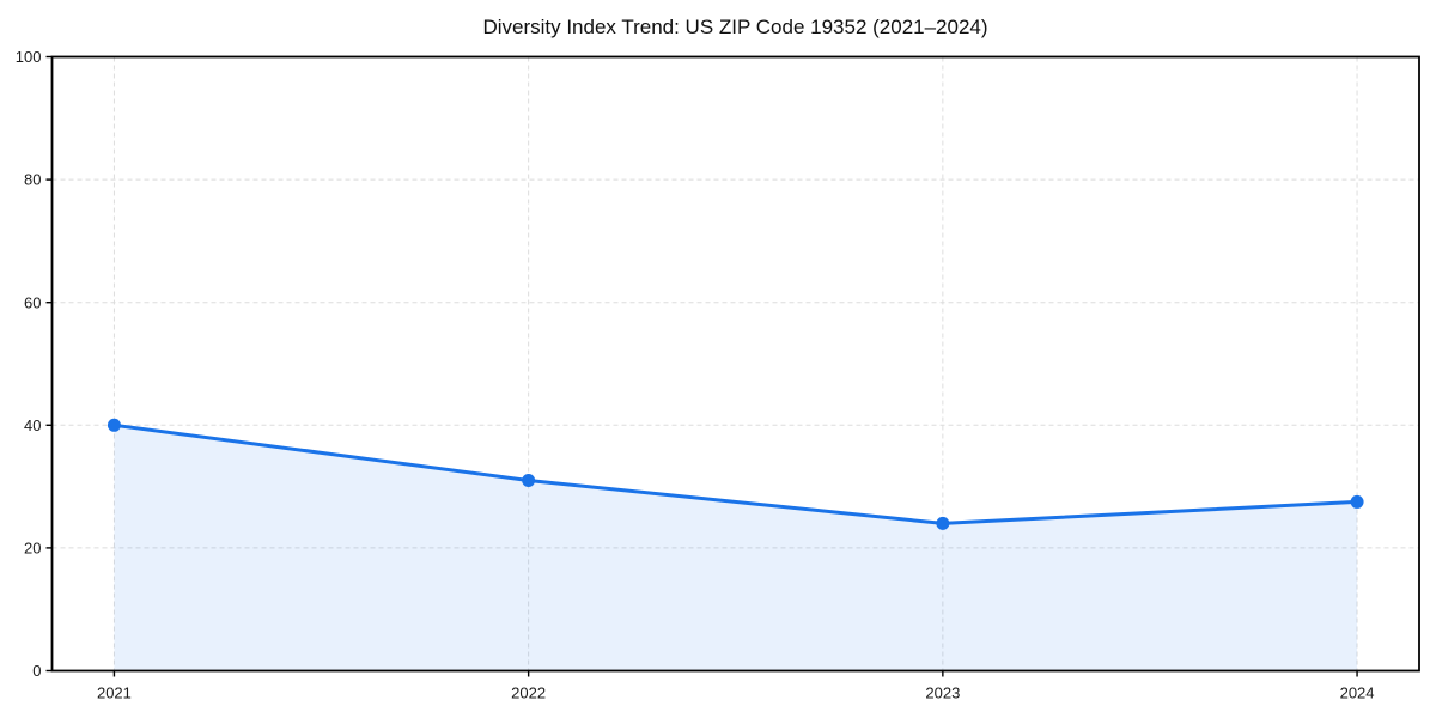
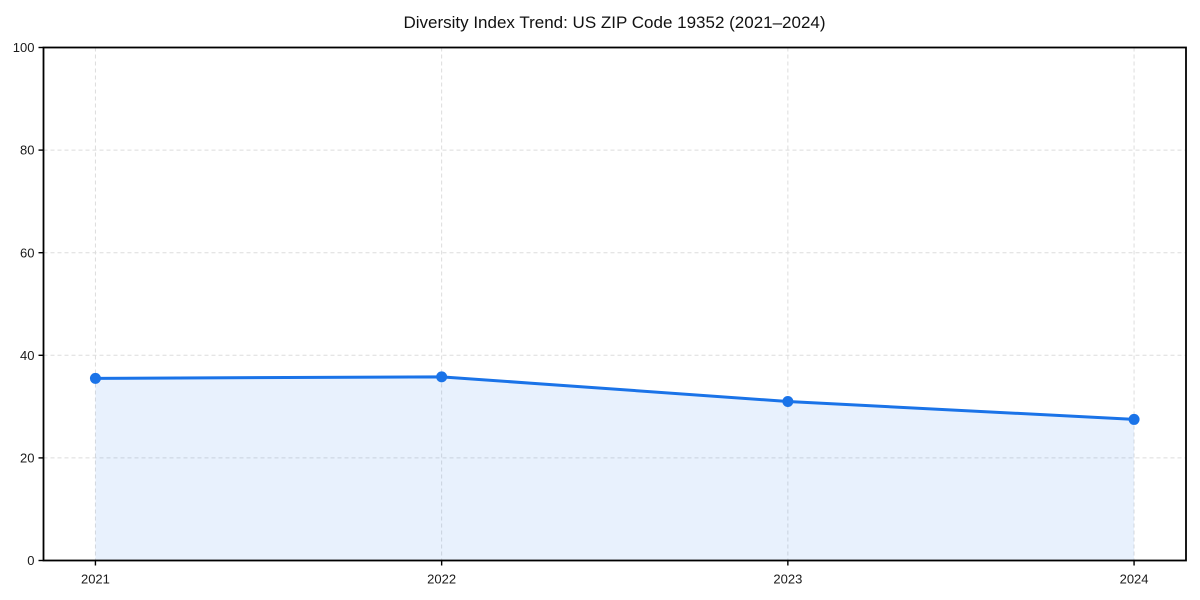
2021: 40 -> 36
2022: 31 -> 36
2023: 24 -> 31
